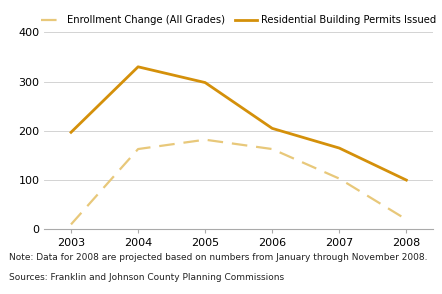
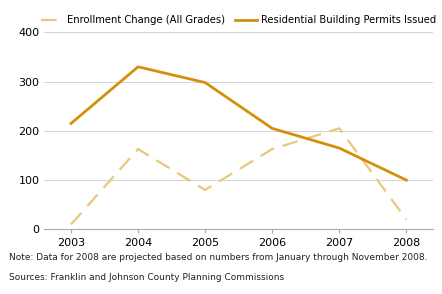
Residential Building Permits Issued/2003: 197 -> 215
Enrollment Change (All Grades)/2005: 182 -> 80
Enrollment Change (All Grades)/2007: 103 -> 205
